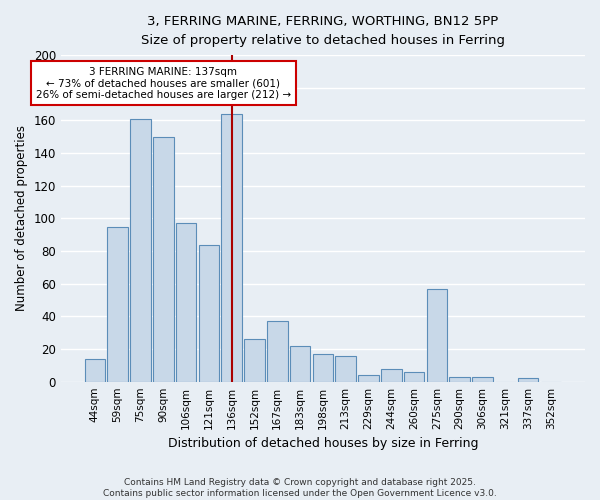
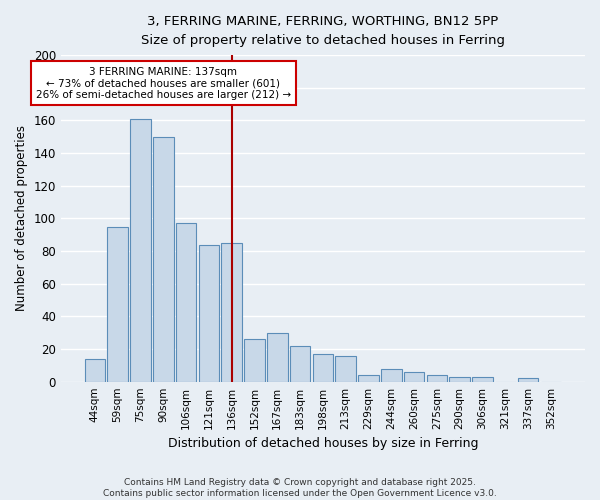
136sqm: 164 -> 85
167sqm: 37 -> 30
275sqm: 57 -> 4
